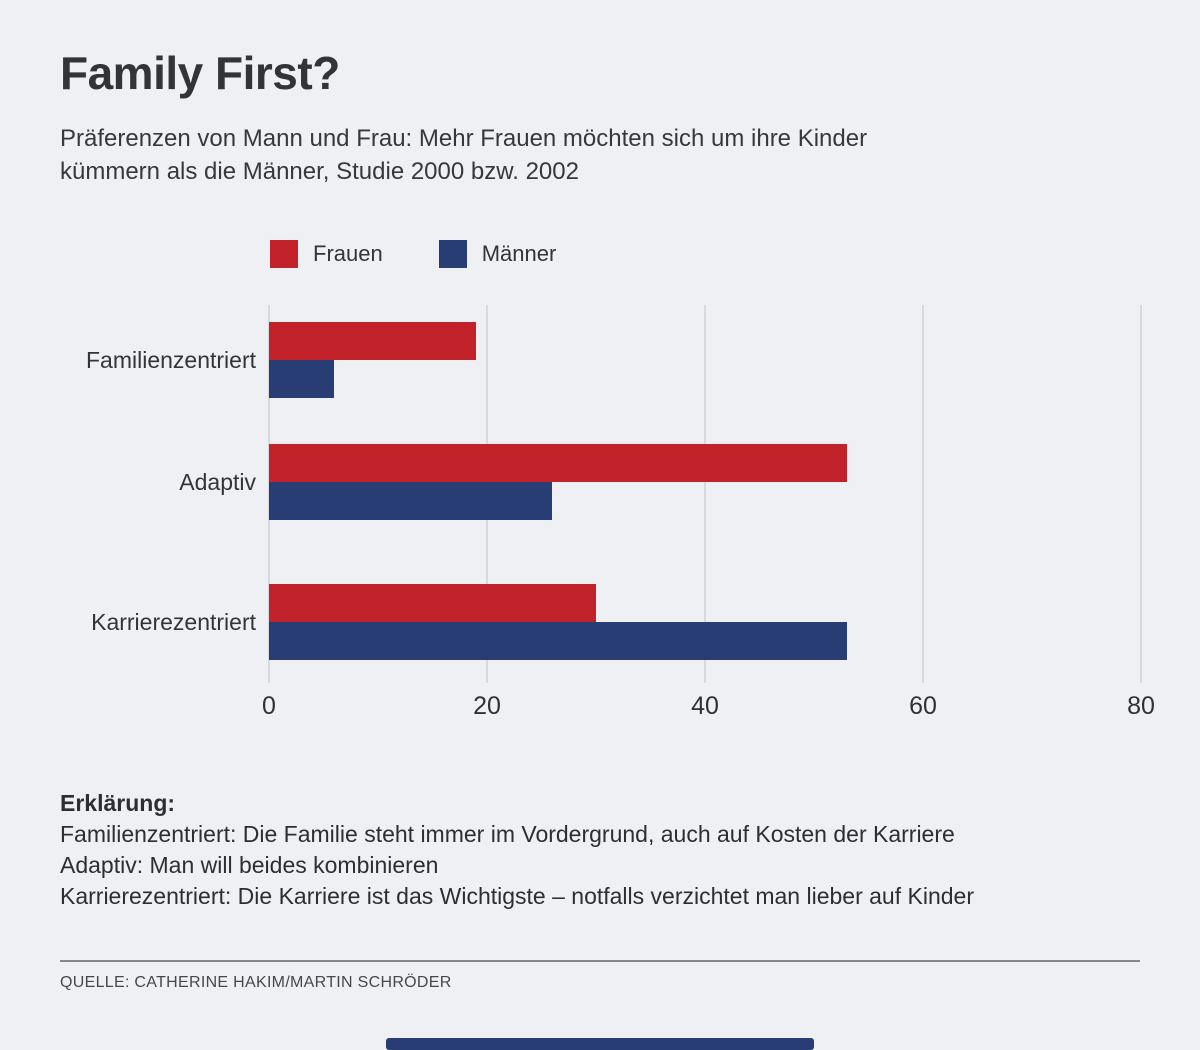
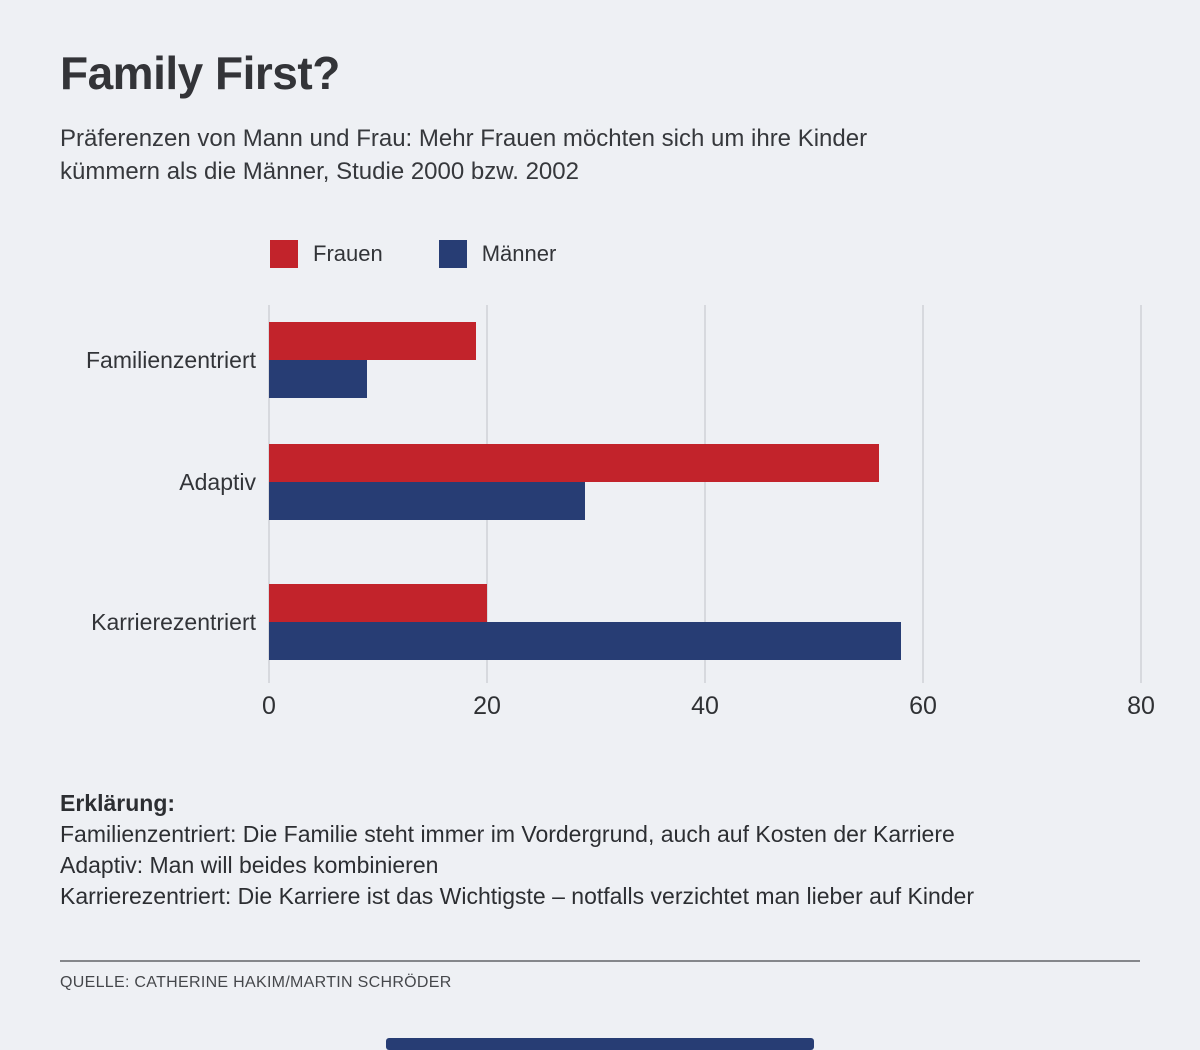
Männer/Familienzentriert: 6 -> 9
Frauen/Adaptiv: 53 -> 56
Männer/Adaptiv: 26 -> 29
Frauen/Karrierezentriert: 30 -> 20
Männer/Karrierezentriert: 53 -> 58
